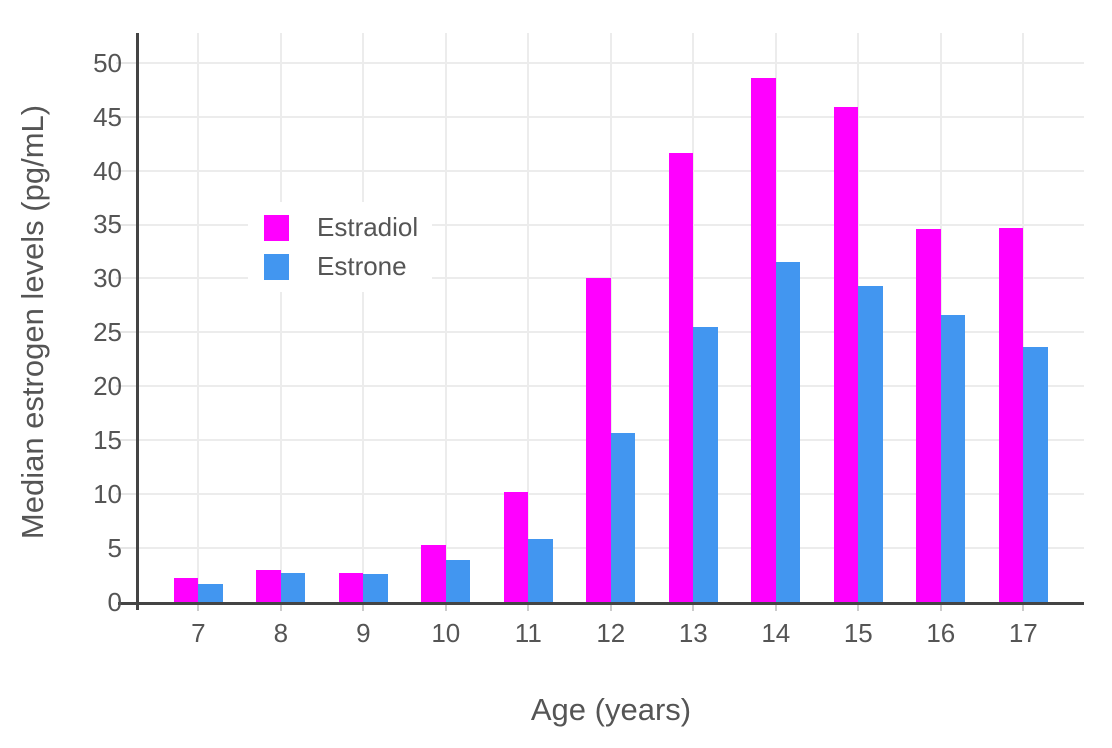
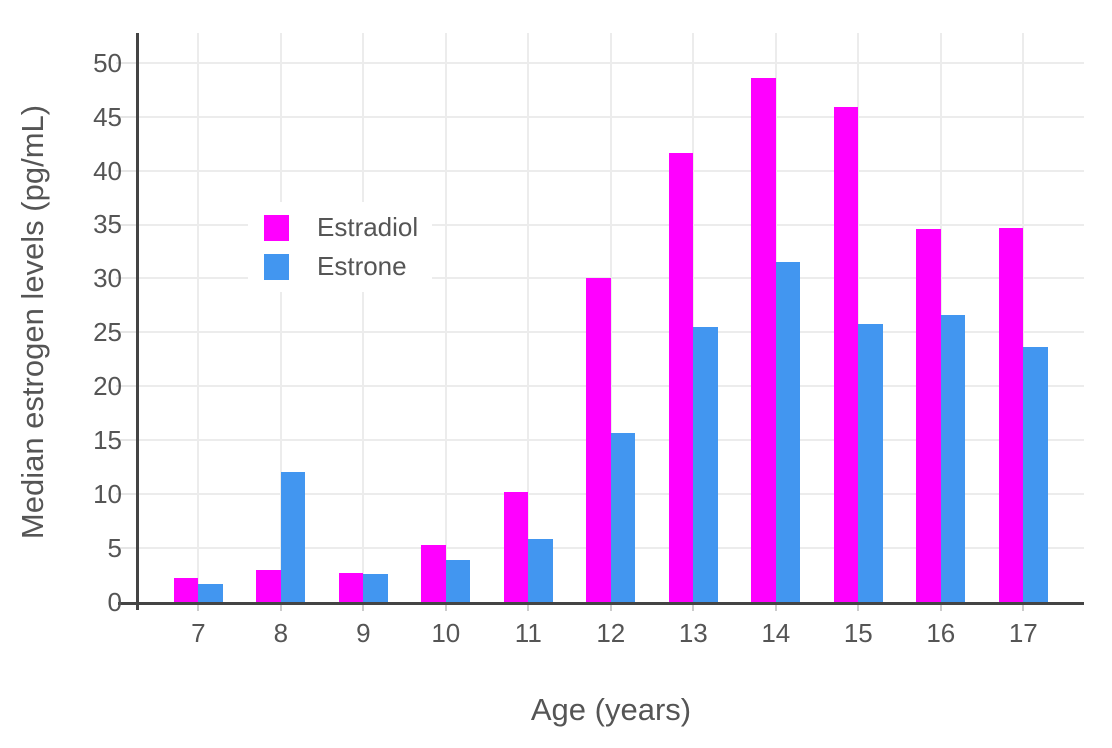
Estrone/8: 2.7 -> 12.1
Estrone/15: 29.3 -> 25.8
